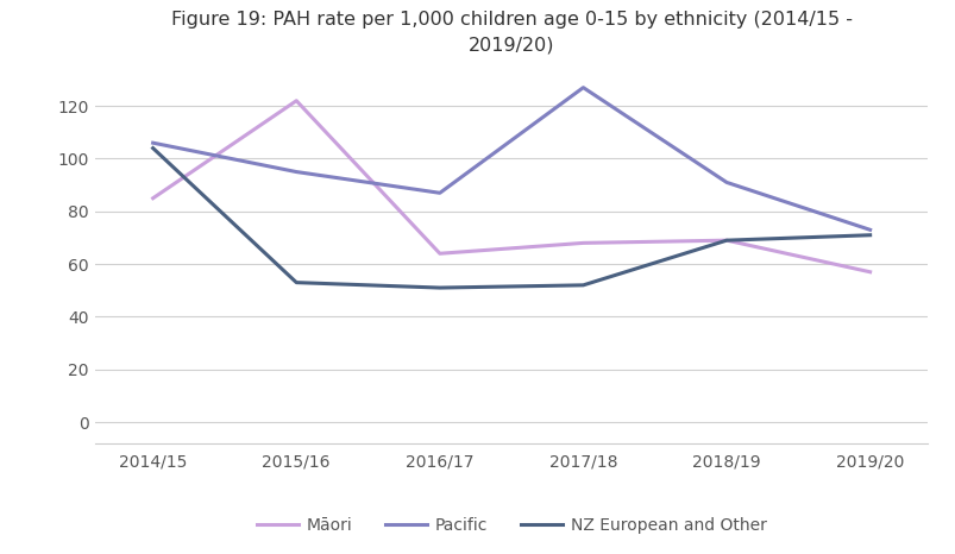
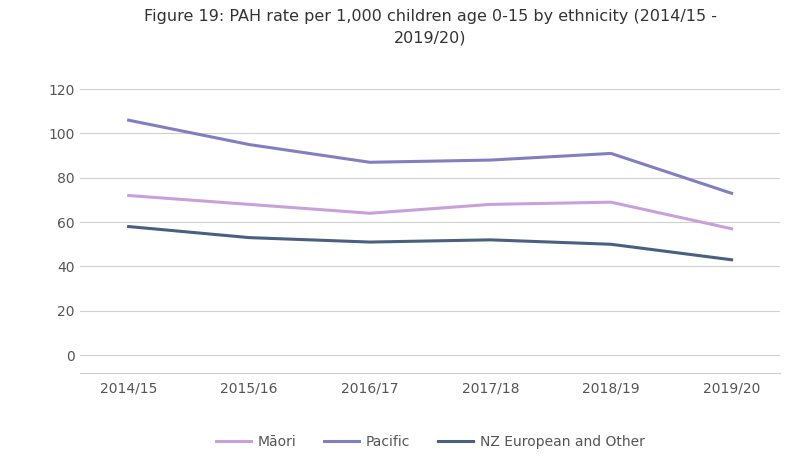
Māori/2014/15: 85 -> 72
NZ European and Other/2014/15: 104 -> 58
Māori/2015/16: 122 -> 68
Pacific/2017/18: 127 -> 88
NZ European and Other/2018/19: 69 -> 50
NZ European and Other/2019/20: 71 -> 43
